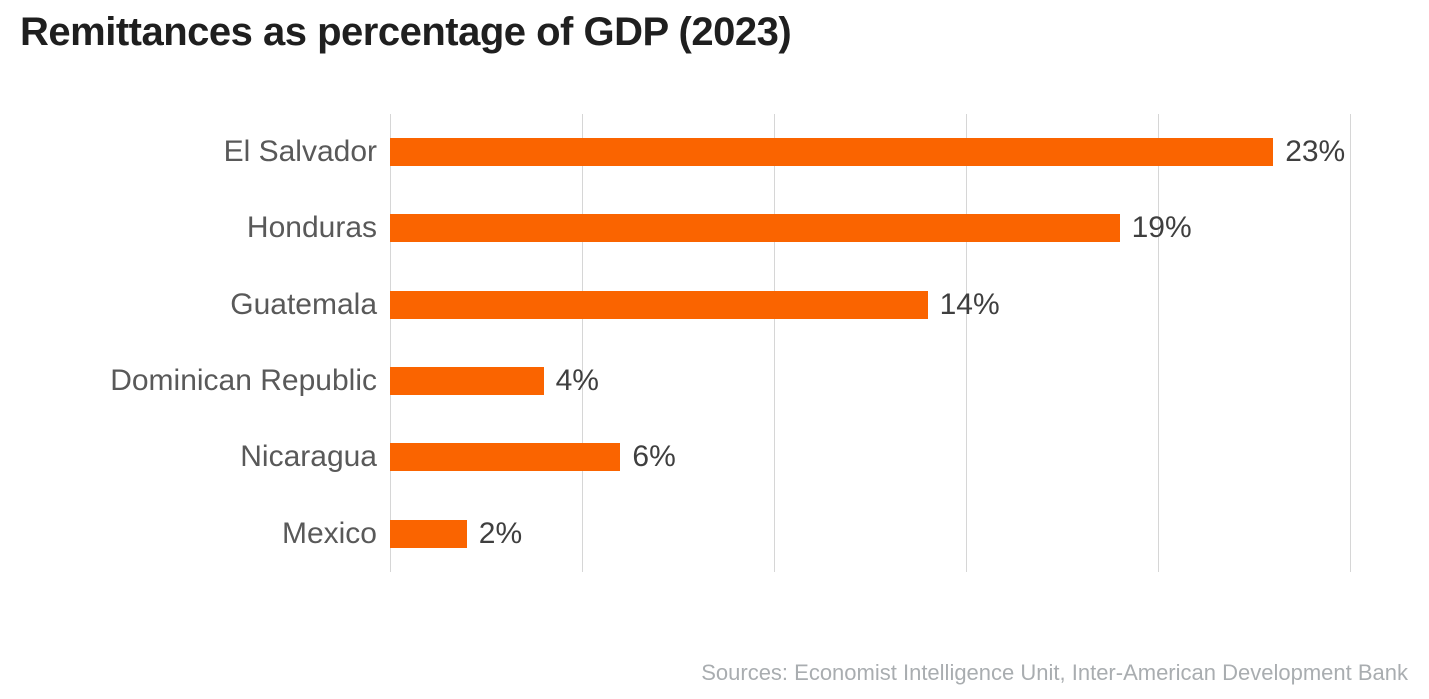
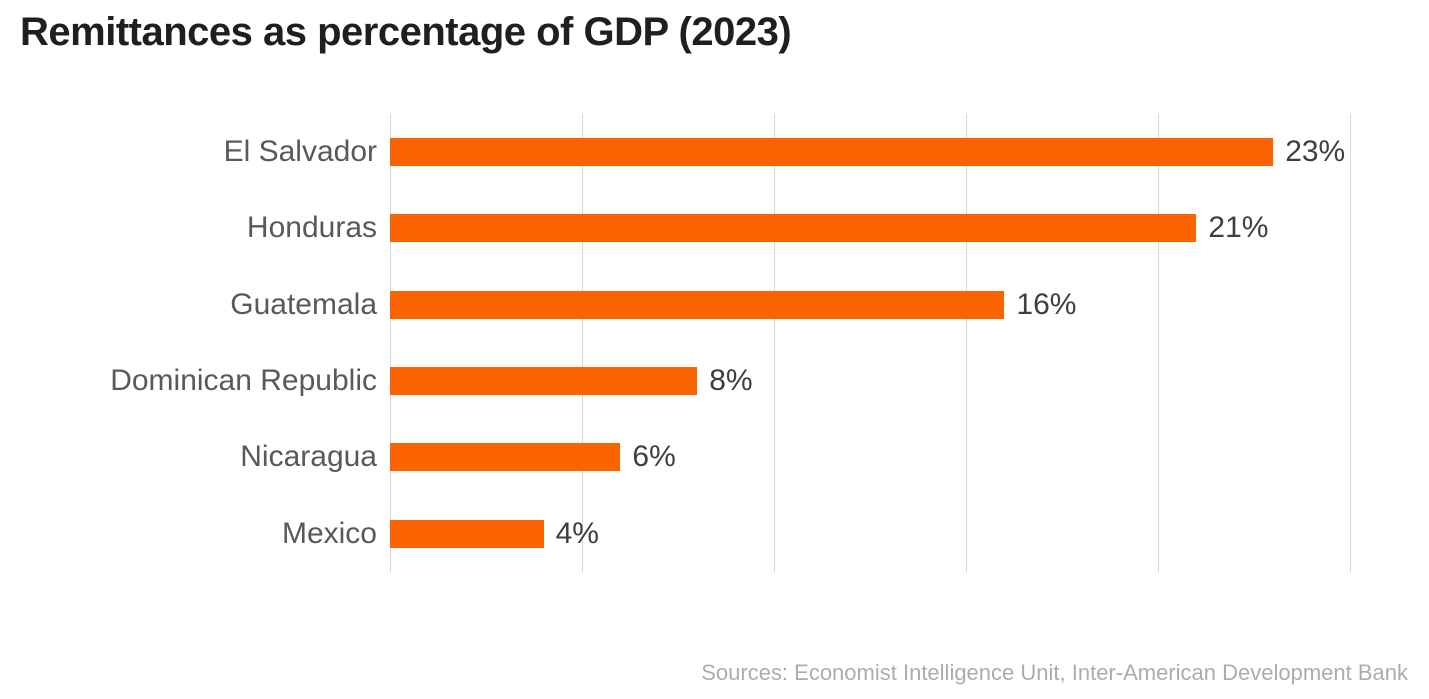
Honduras: 19% -> 21%
Guatemala: 14% -> 16%
Dominican Republic: 4% -> 8%
Mexico: 2% -> 4%
